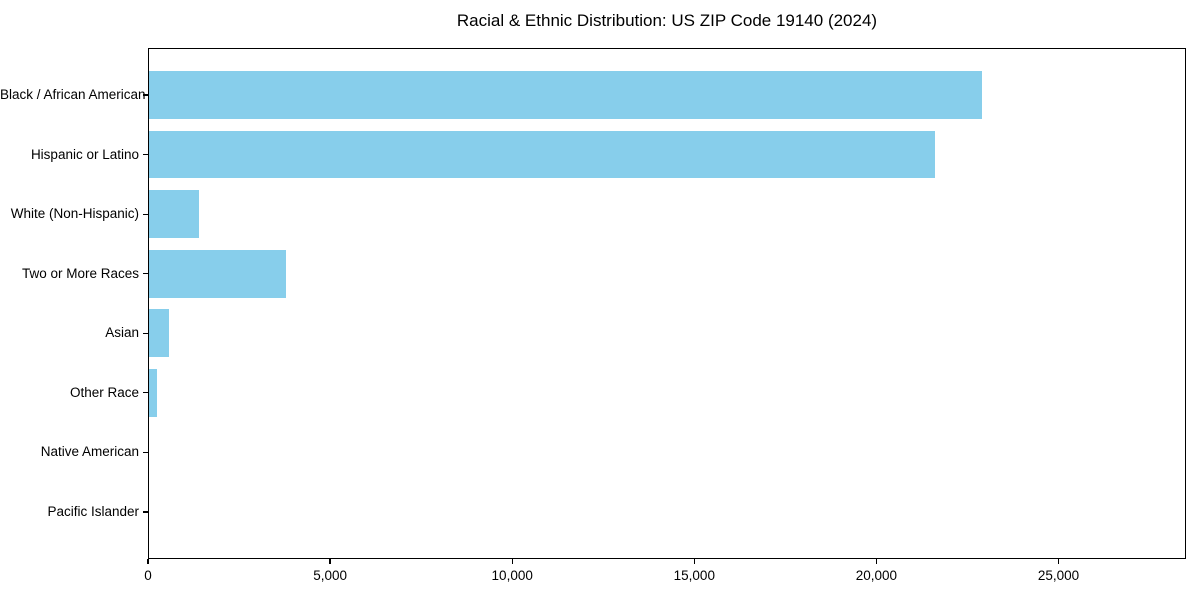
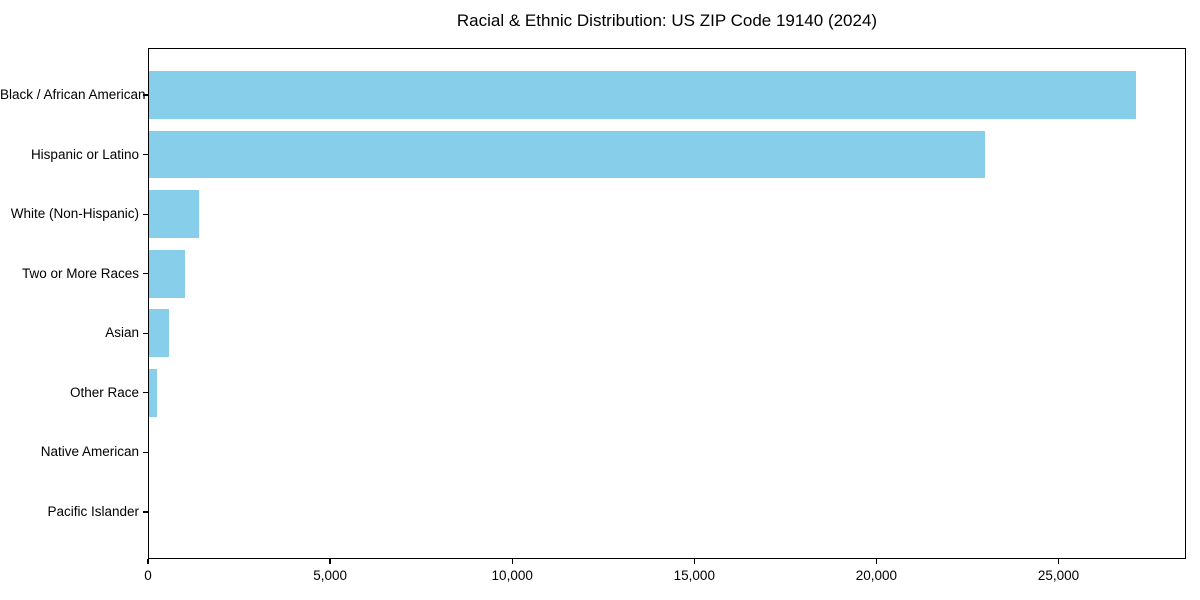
Black / African American: 22900 -> 27100
Hispanic or Latino: 21600 -> 23000
Two or More Races: 3800 -> 1000
